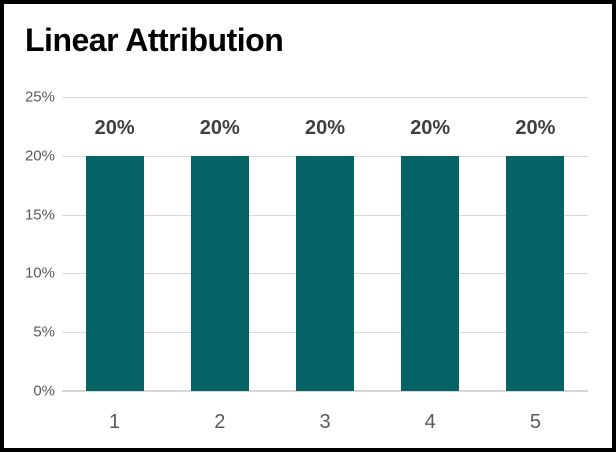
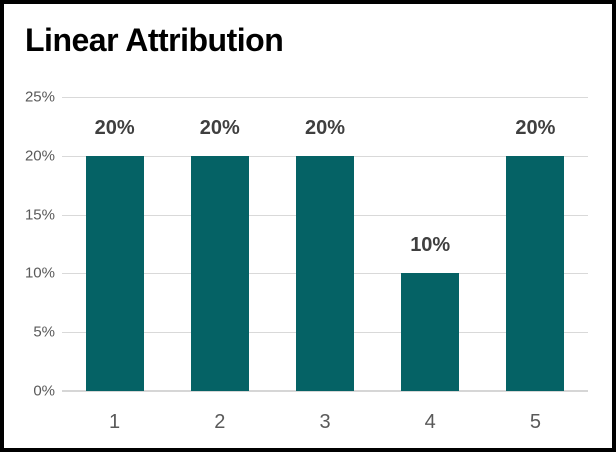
4: 20% -> 10%
